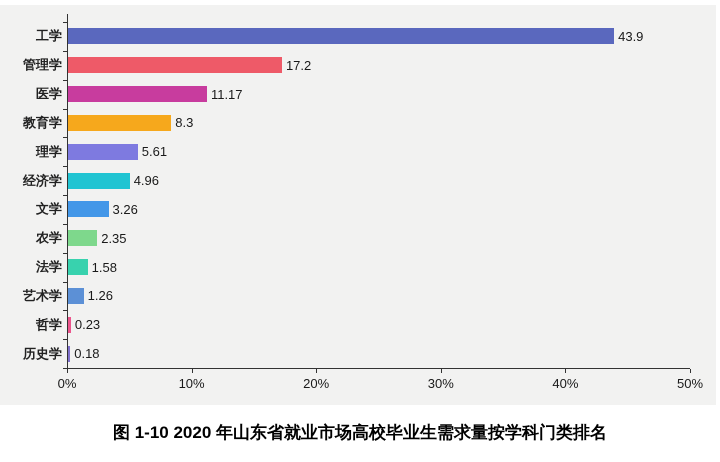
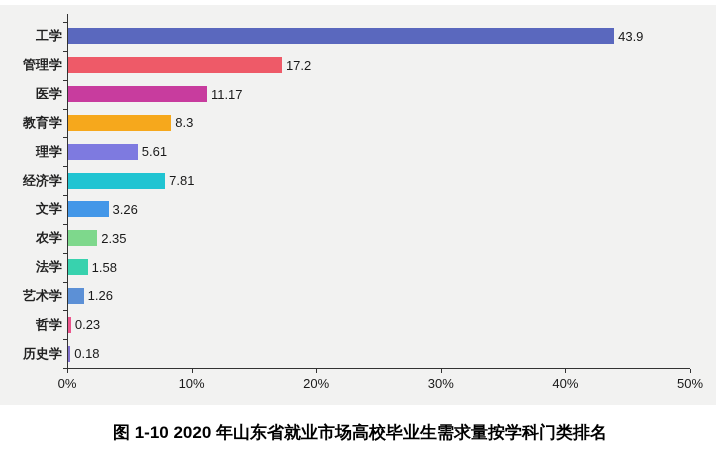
经济学: 4.96 -> 7.81
